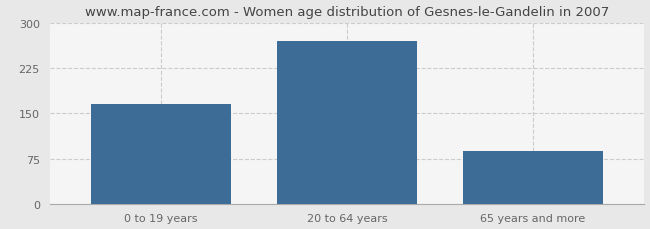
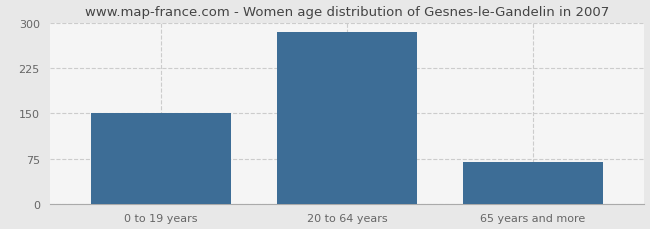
0 to 19 years: 166 -> 150
20 to 64 years: 270 -> 285
65 years and more: 88 -> 70
